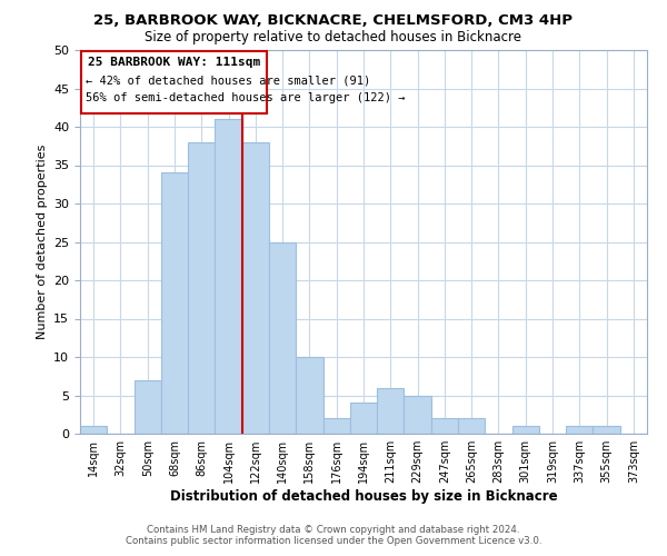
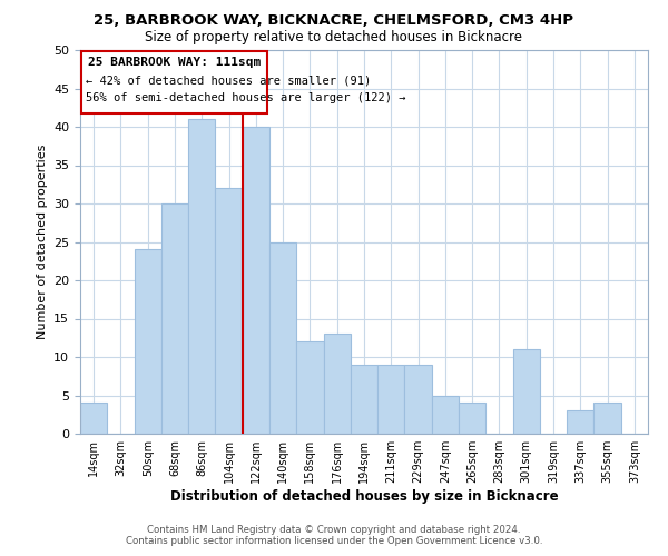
14sqm: 1 -> 4
50sqm: 7 -> 24
68sqm: 34 -> 30
86sqm: 38 -> 41
104sqm: 41 -> 32
122sqm: 38 -> 40
158sqm: 10 -> 12
176sqm: 2 -> 13
194sqm: 4 -> 9
211sqm: 6 -> 9
229sqm: 5 -> 9
247sqm: 2 -> 5
265sqm: 2 -> 4
301sqm: 1 -> 11
337sqm: 1 -> 3
355sqm: 1 -> 4
